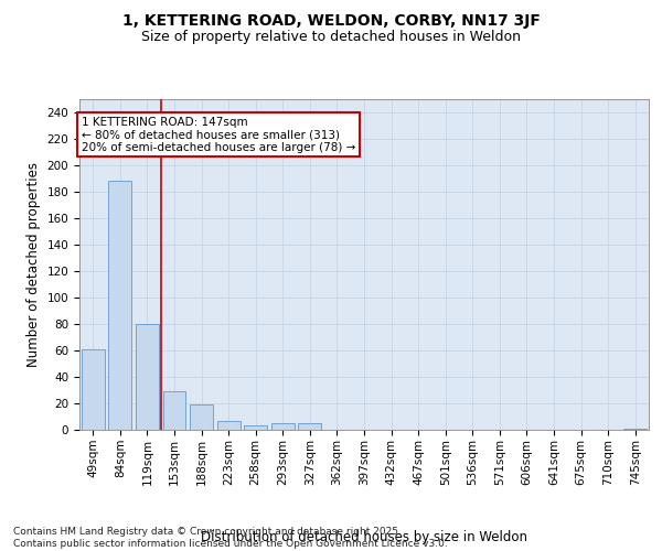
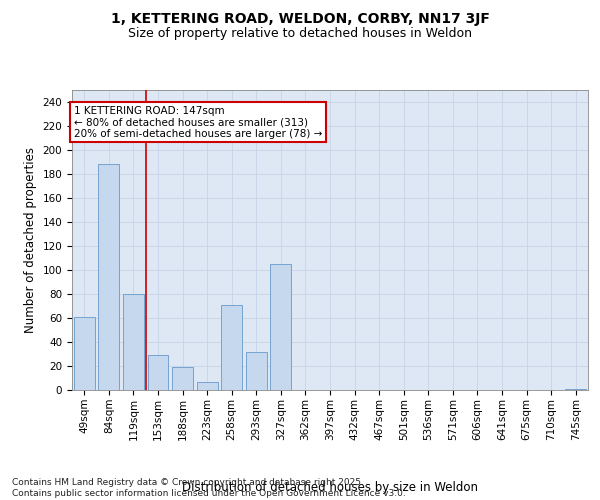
258sqm: 3 -> 71
293sqm: 5 -> 32
327sqm: 5 -> 105
